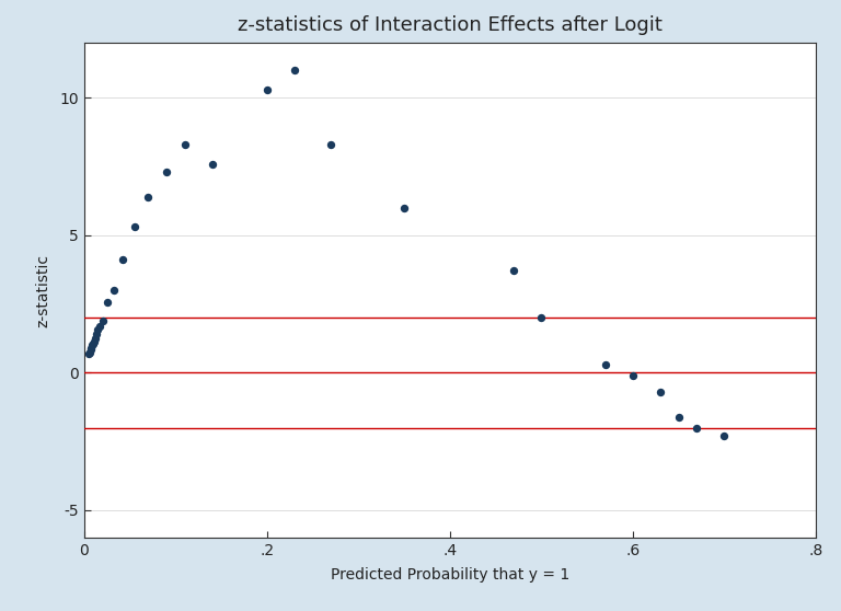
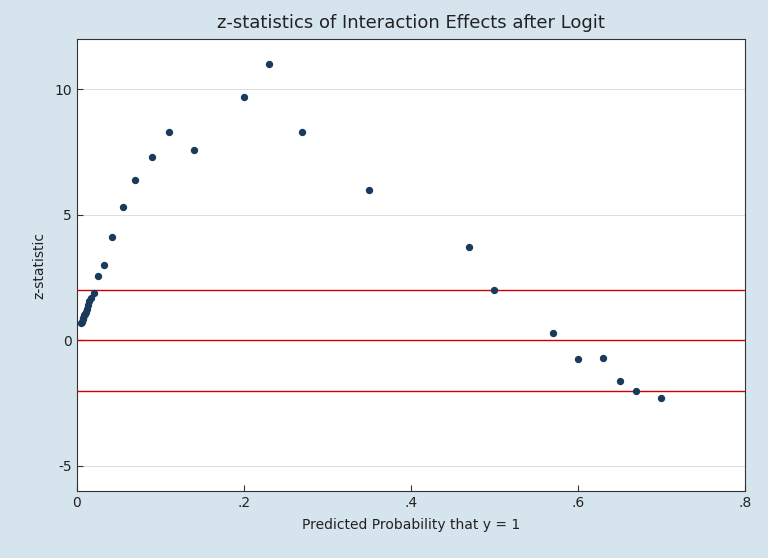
.2: 10.30 -> 9.70
.6: -0.10 -> -0.75
